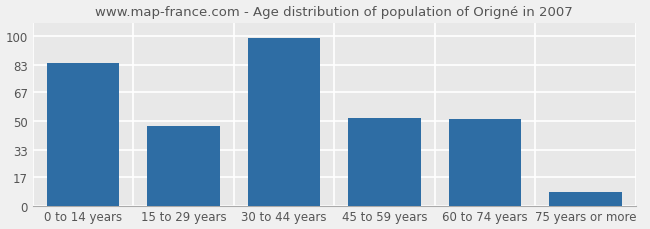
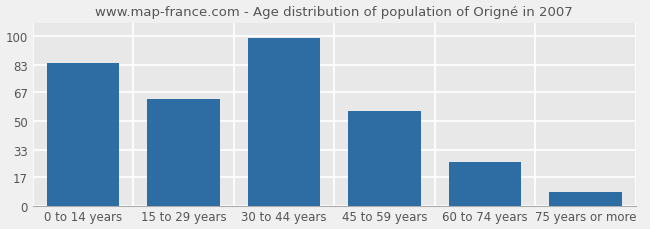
15 to 29 years: 47 -> 63
45 to 59 years: 52 -> 56
60 to 74 years: 51 -> 26
